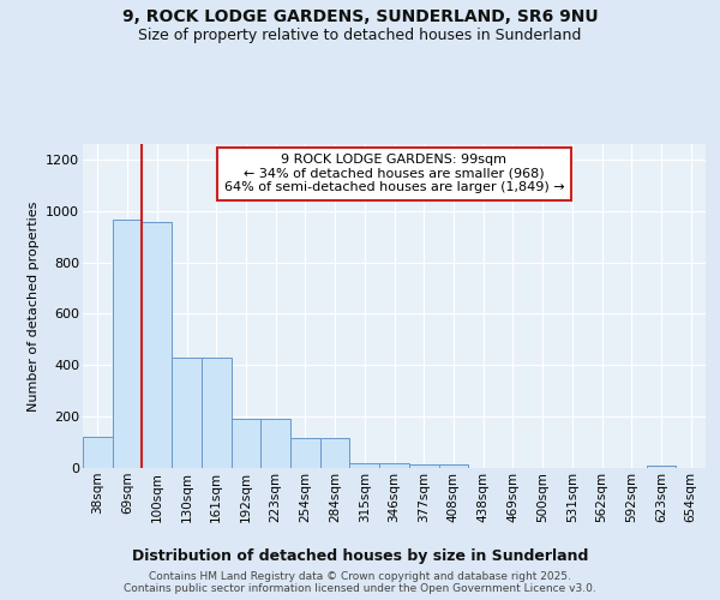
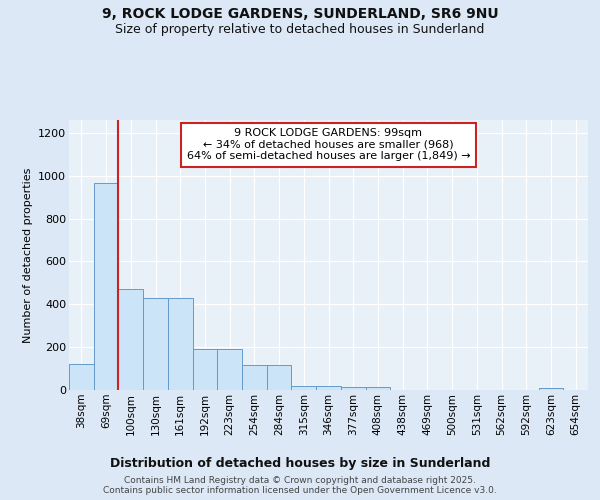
100sqm: 958 -> 470
